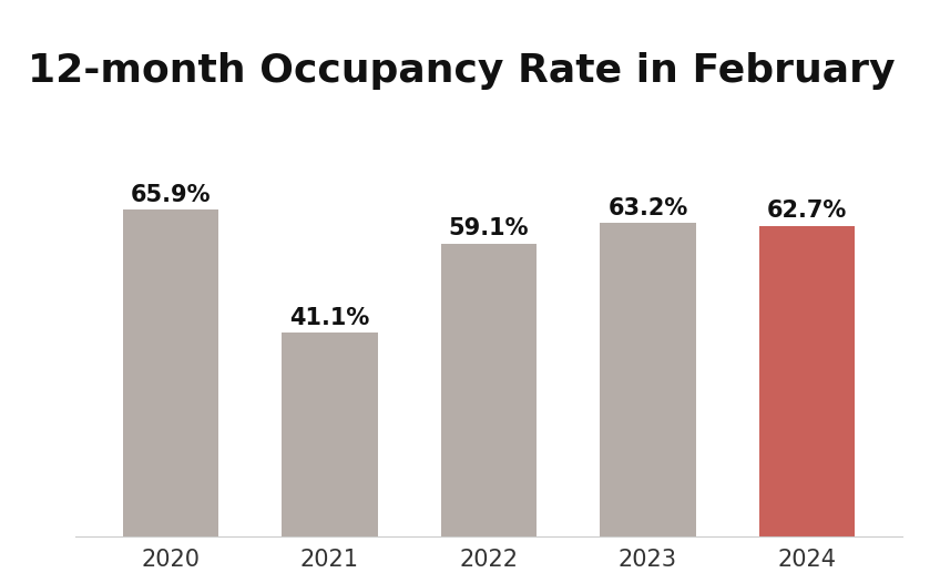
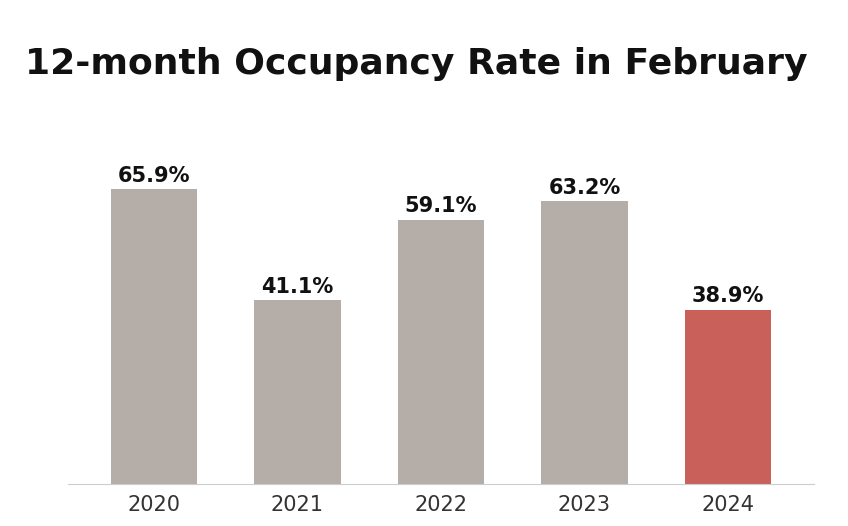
2024: 62.7% -> 38.9%
